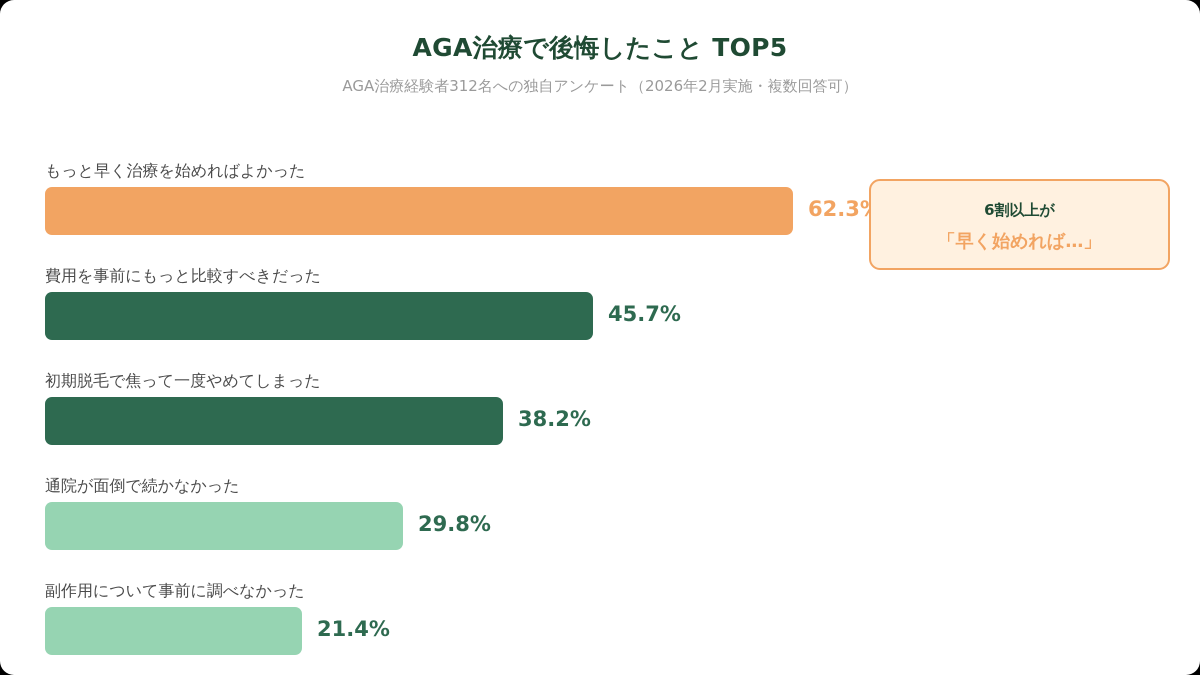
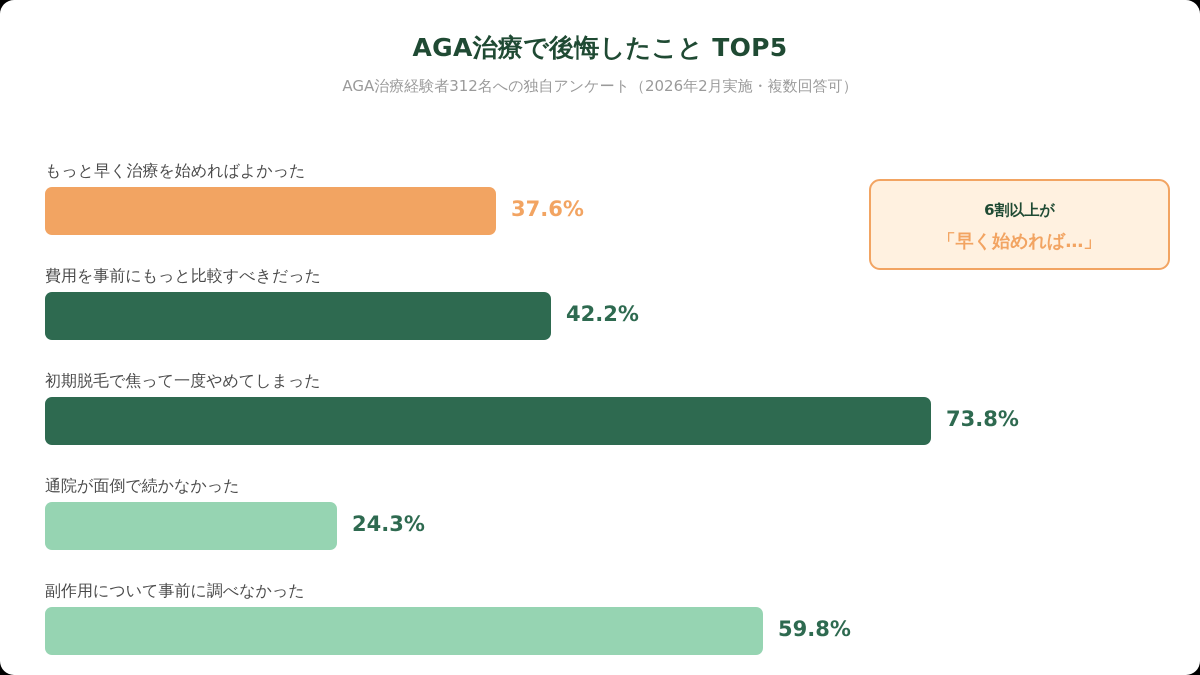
もっと早く治療を始めればよかった: 62.3% -> 37.6%
費用を事前にもっと比較すべきだった: 45.7% -> 42.2%
初期脱毛で焦って一度やめてしまった: 38.2% -> 73.8%
通院が面倒で続かなかった: 29.8% -> 24.3%
副作用について事前に調べなかった: 21.4% -> 59.8%
